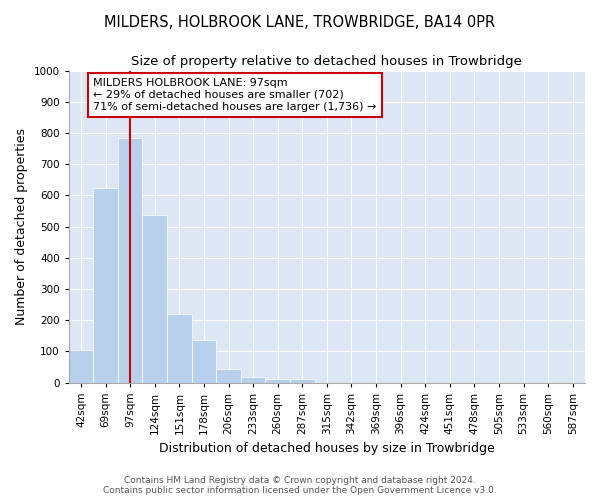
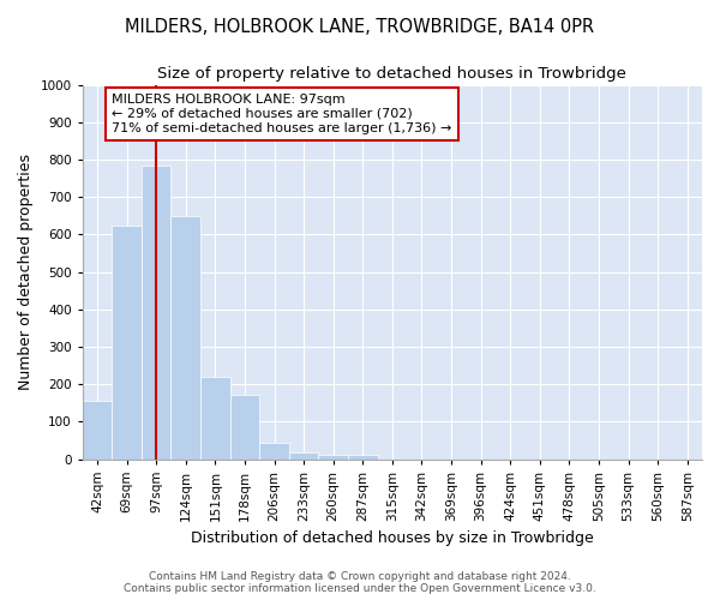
42sqm: 103 -> 155
124sqm: 537 -> 650
178sqm: 135 -> 170
